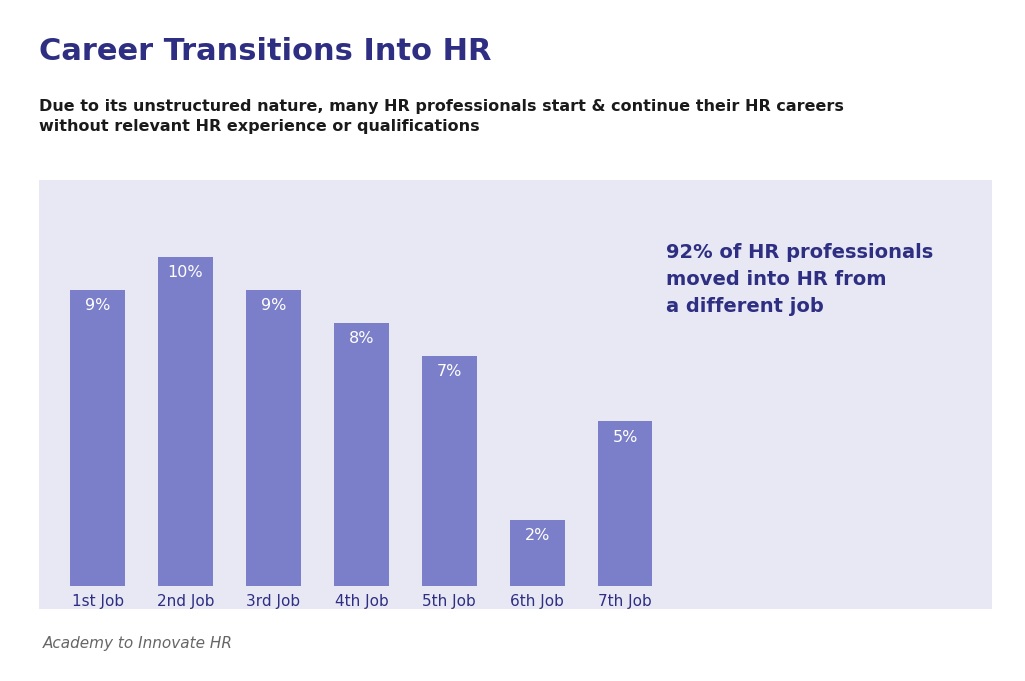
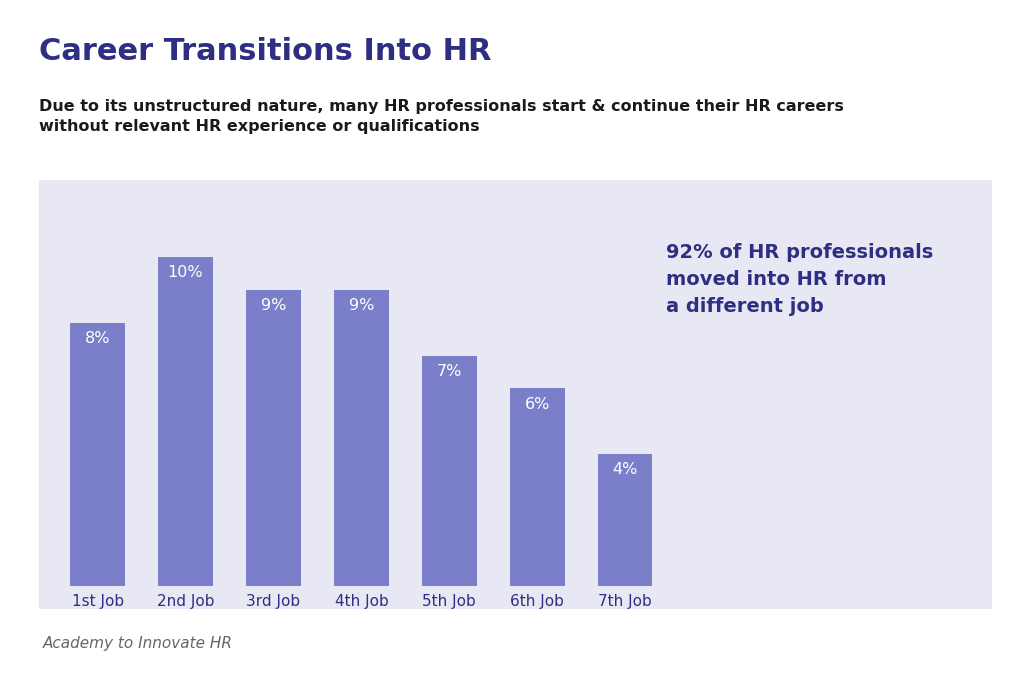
1st Job: 9% -> 8%
4th Job: 8% -> 9%
6th Job: 2% -> 6%
7th Job: 5% -> 4%
